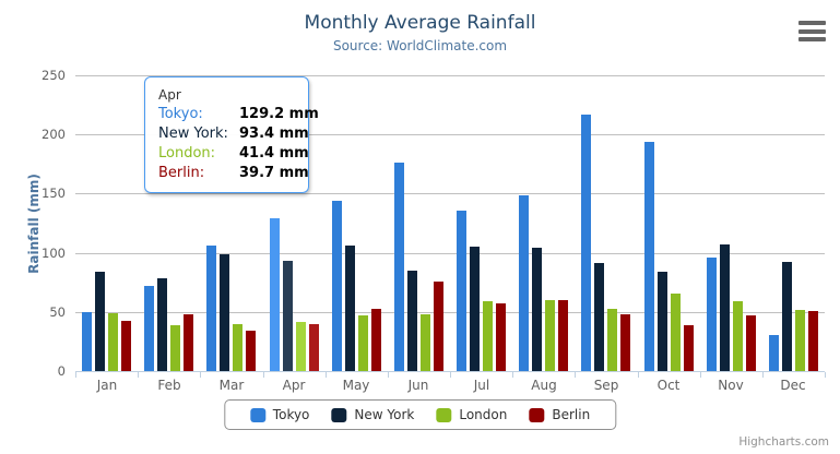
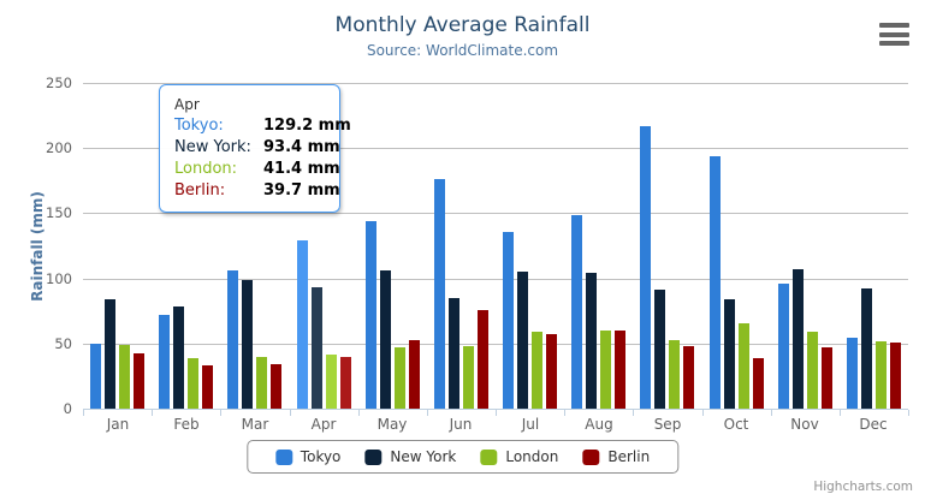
Berlin/Feb: 48 -> 33
Tokyo/Dec: 30 -> 54
